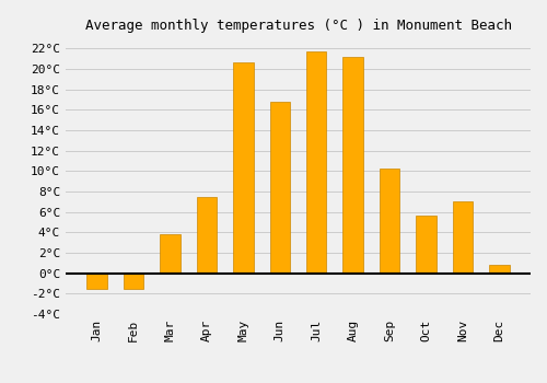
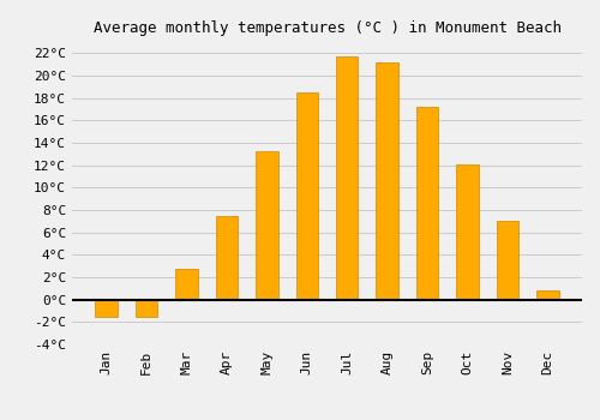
Mar: 3.8°C -> 2.8°C
May: 20.6°C -> 13.2°C
Jun: 16.8°C -> 18.5°C
Sep: 10.2°C -> 17.2°C
Oct: 5.6°C -> 12.1°C
